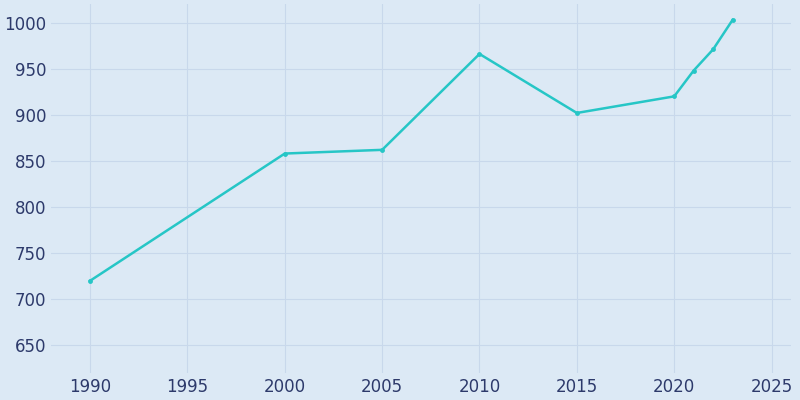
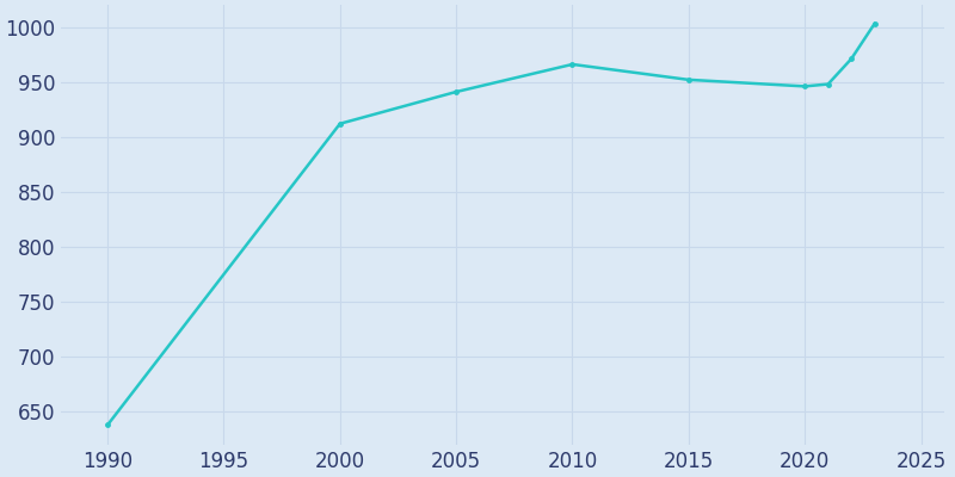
1990: 720 -> 638
2000: 858 -> 912
2005: 862 -> 941
2015: 902 -> 952
2020: 920 -> 946
